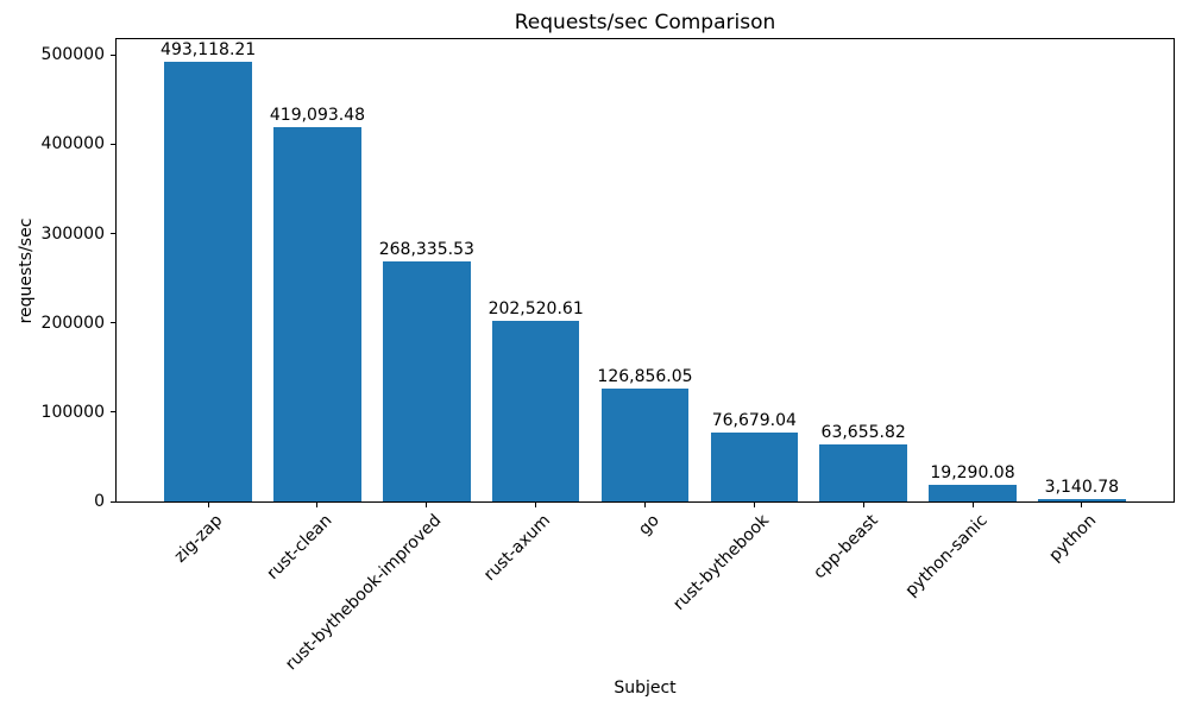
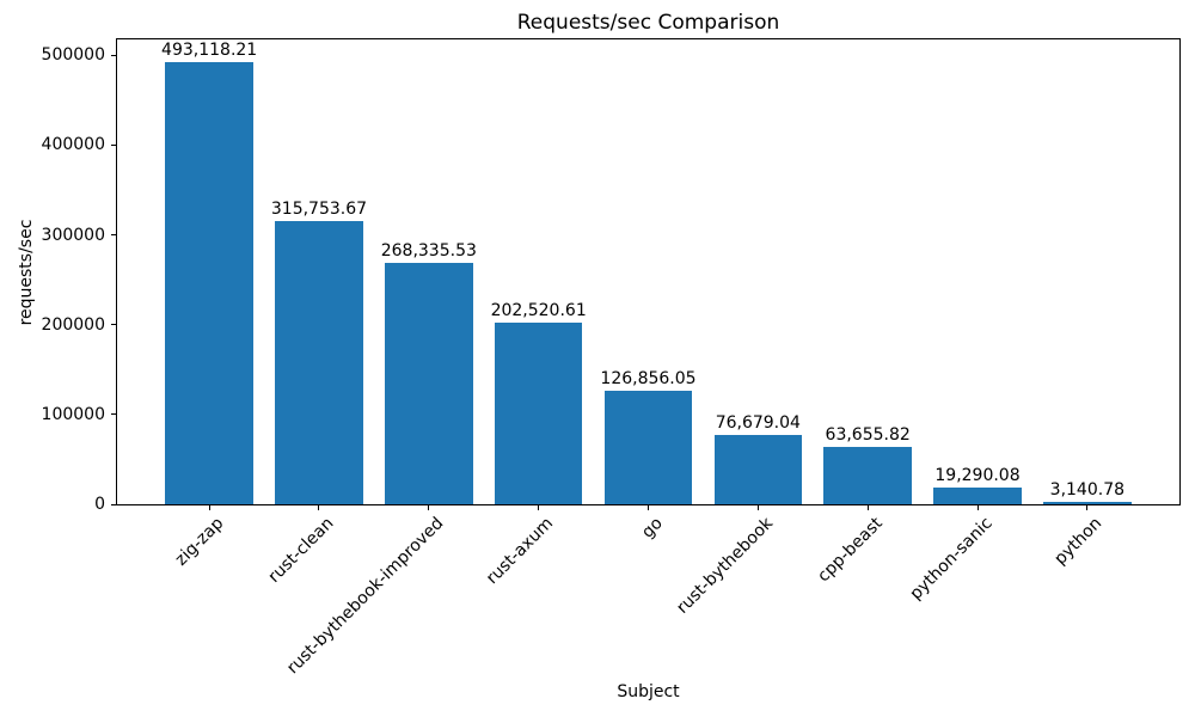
rust-clean: 419,093.48 -> 315,753.67
